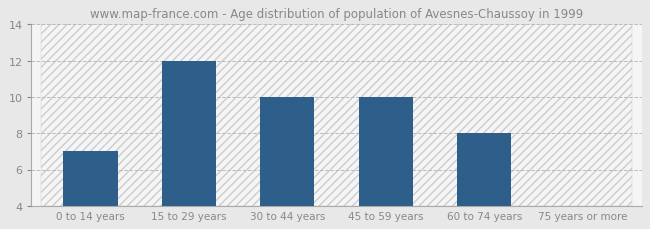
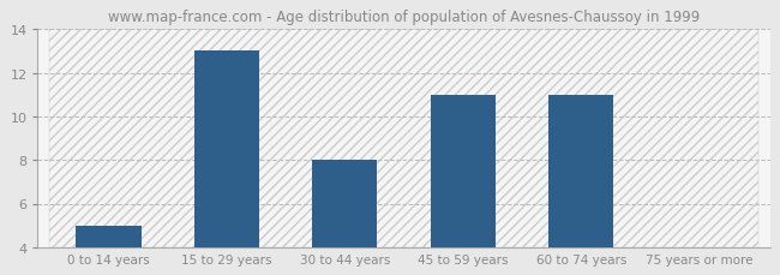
0 to 14 years: 7 -> 5
15 to 29 years: 12 -> 13
30 to 44 years: 10 -> 8
45 to 59 years: 10 -> 11
60 to 74 years: 8 -> 11
